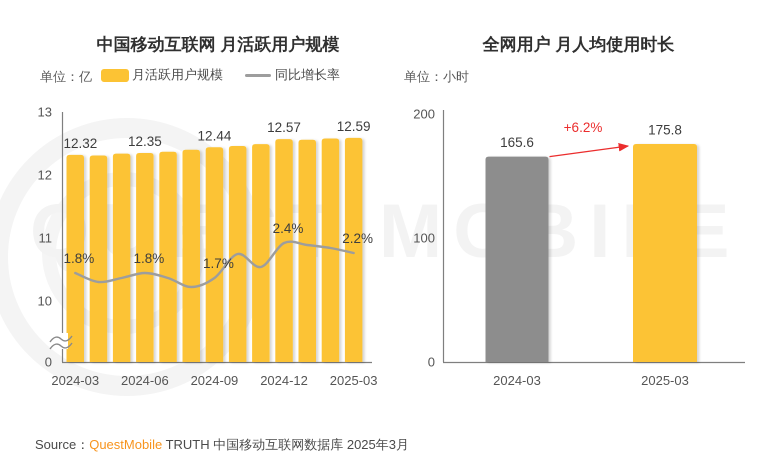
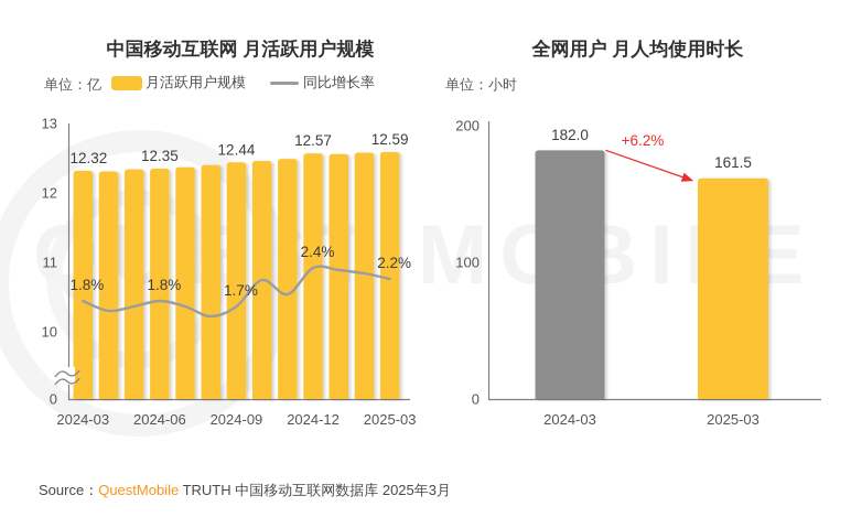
全网用户 月人均使用时长/2024-03: 165.6 -> 182.0
全网用户 月人均使用时长/2025-03: 175.8 -> 161.5
